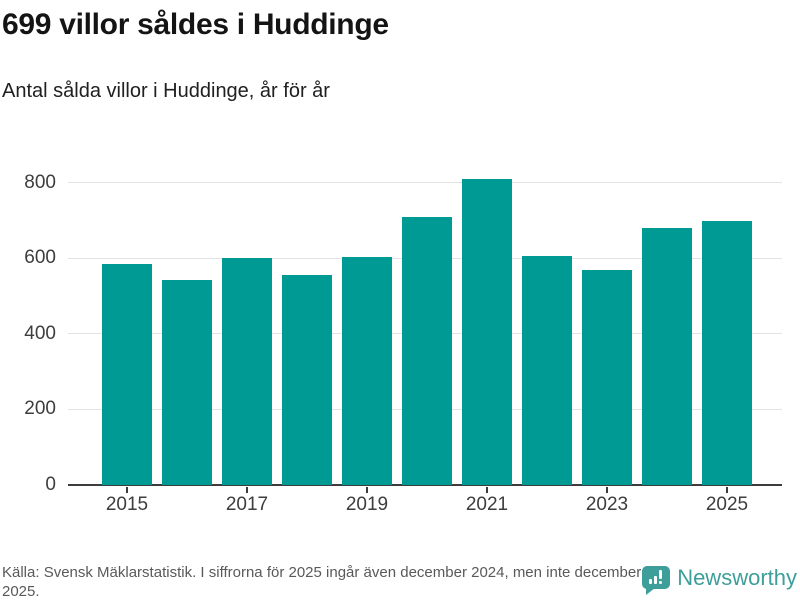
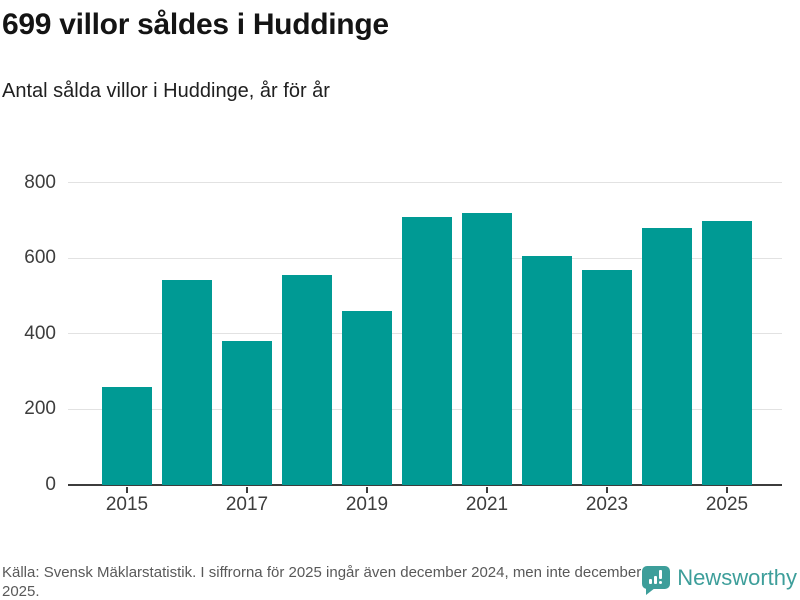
2015: 580 -> 260
2017: 600 -> 380
2019: 600 -> 460
2021: 810 -> 720
